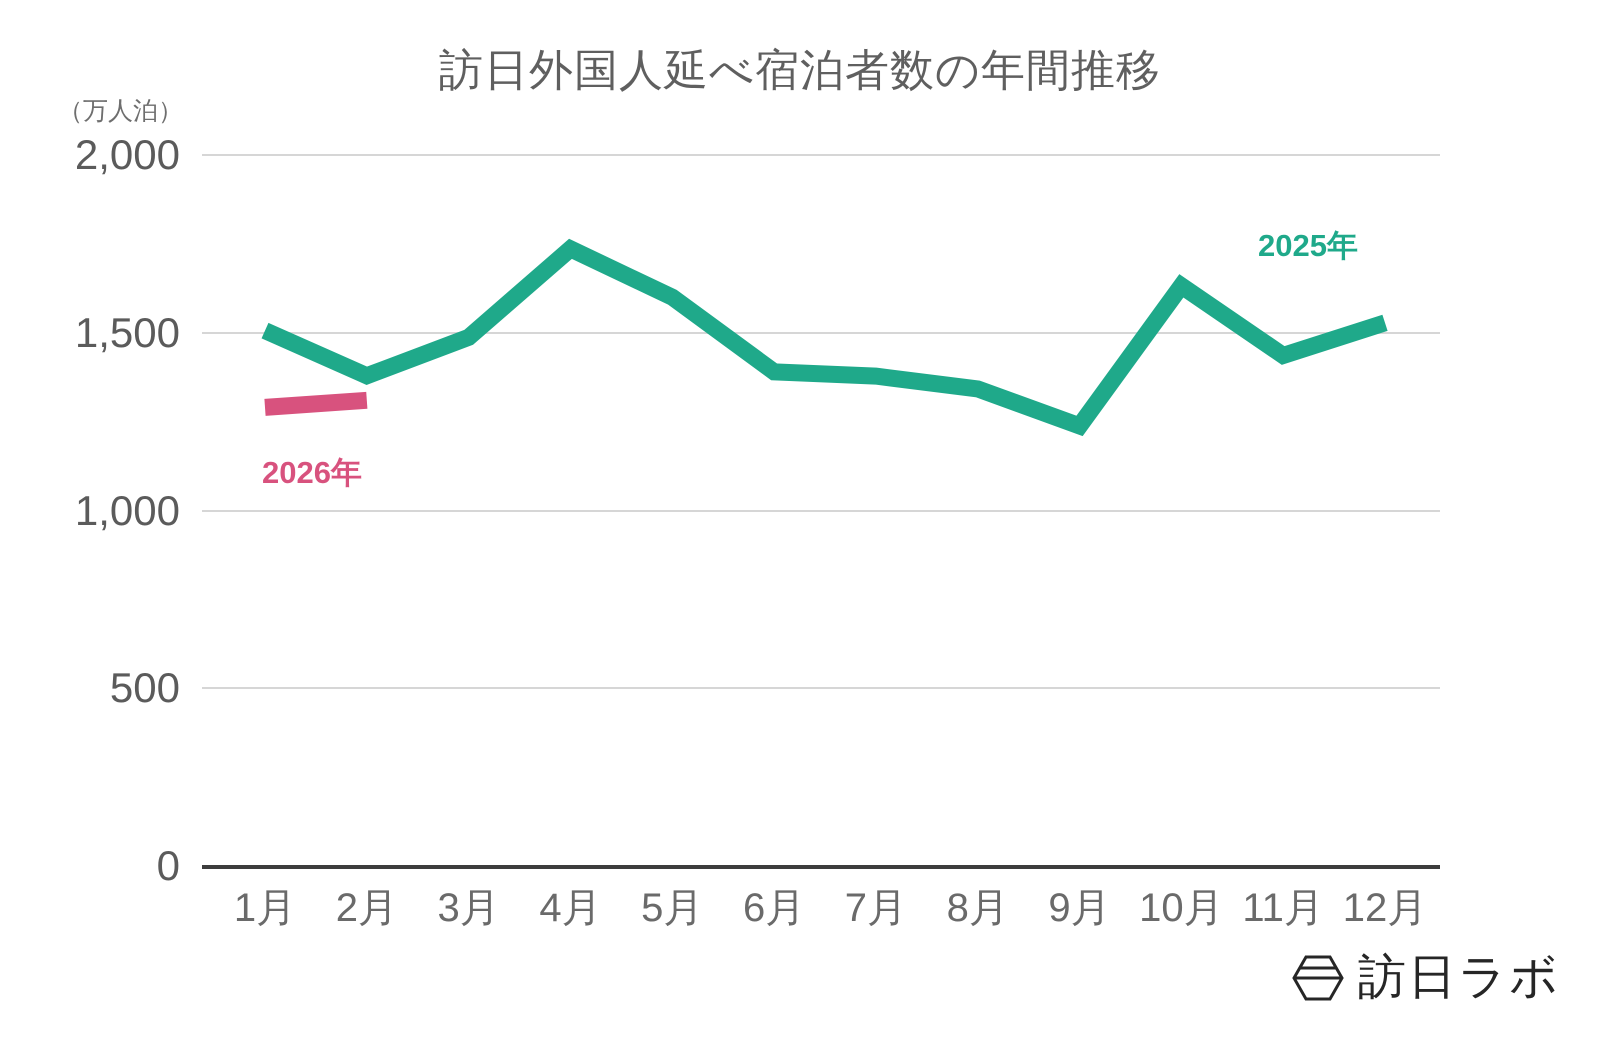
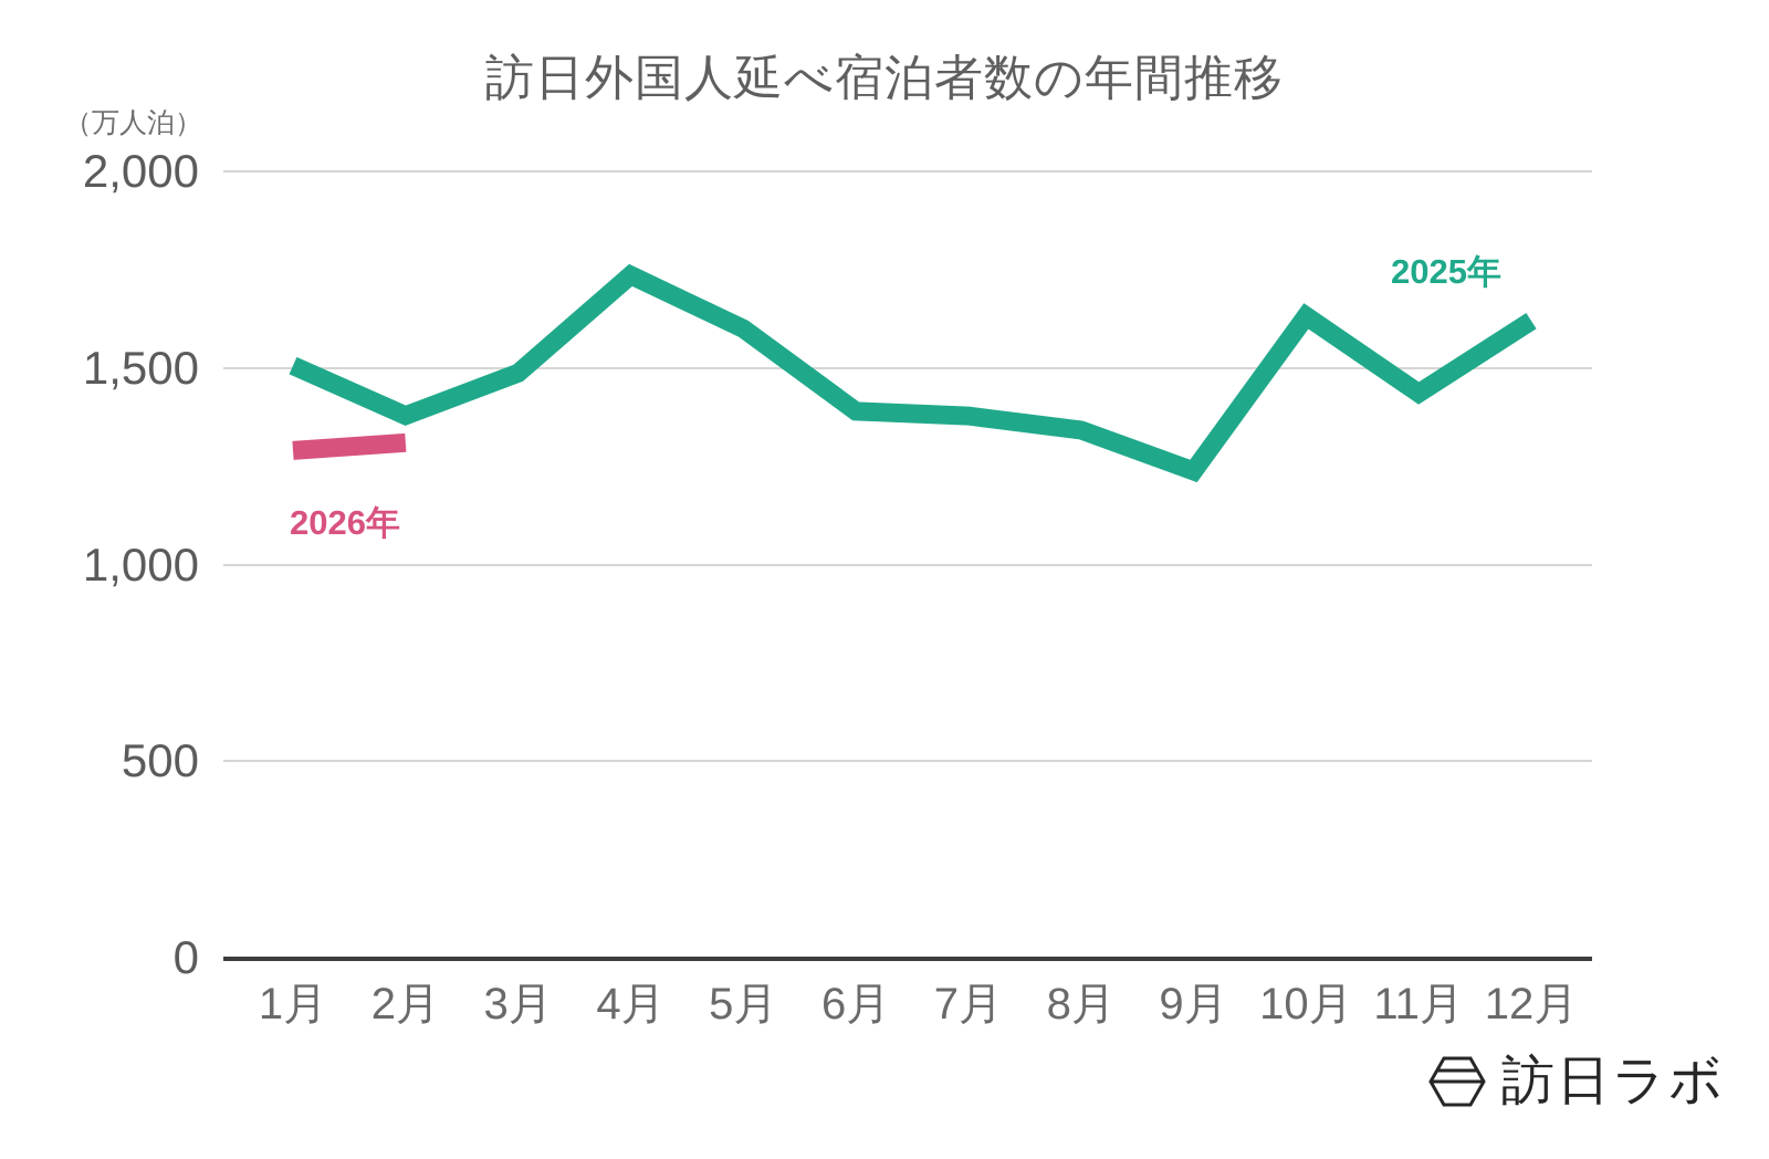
2025年/12月: 1530 -> 1620
